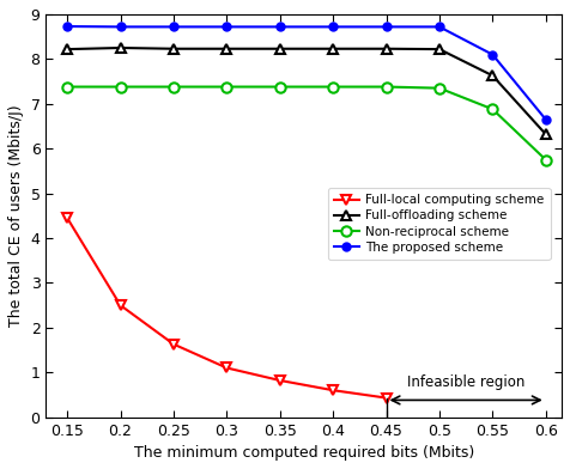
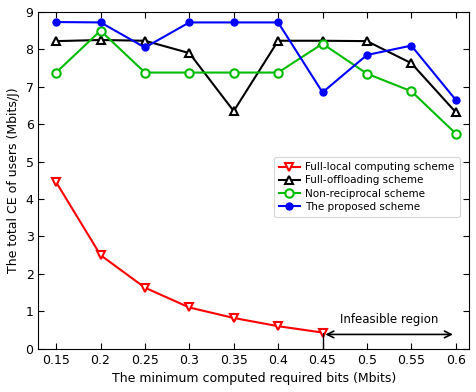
Non-reciprocal scheme/0.2: 7.38 -> 8.50
The proposed scheme/0.25: 8.72 -> 8.05
Full-offloading scheme/0.3: 8.23 -> 7.90
Full-offloading scheme/0.35: 8.23 -> 6.35
Non-reciprocal scheme/0.45: 7.38 -> 8.15
The proposed scheme/0.45: 8.72 -> 6.85
The proposed scheme/0.5: 8.72 -> 7.85
